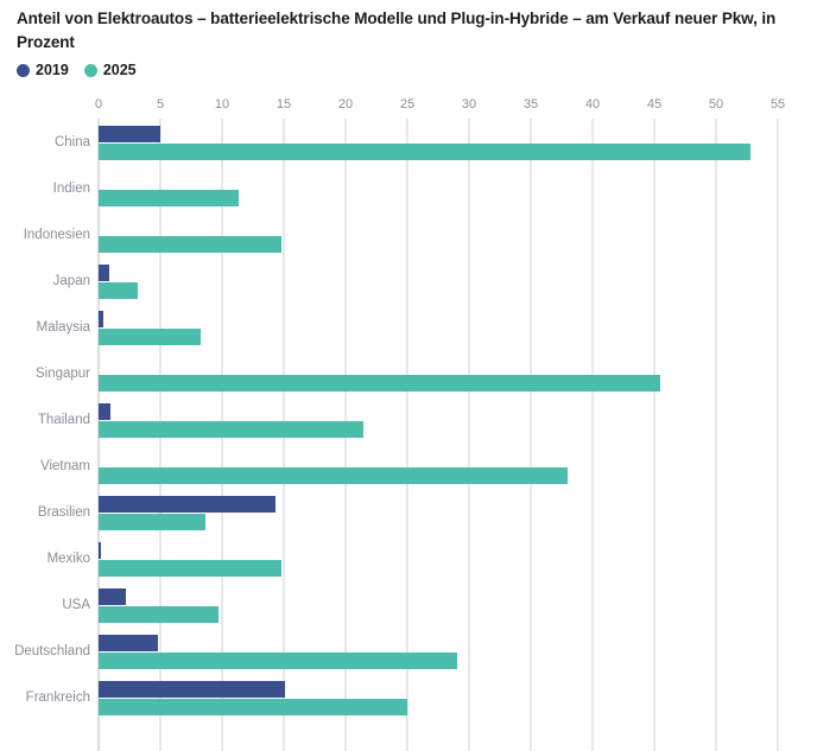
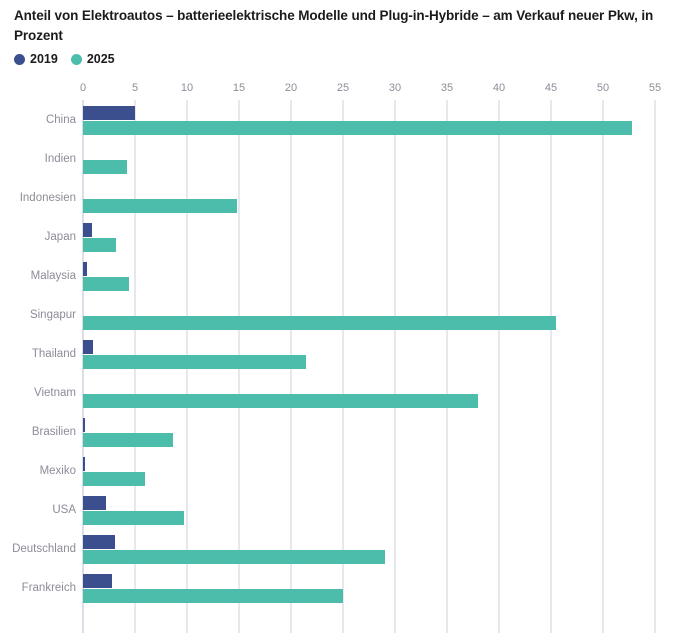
2025/Indien: 11.3 -> 4.2
2025/Malaysia: 8.3 -> 4.4
2019/Brasilien: 14.3 -> 0.1
2025/Mexiko: 14.8 -> 6.0
2019/Deutschland: 4.8 -> 3.1
2019/Frankreich: 15.1 -> 2.8
